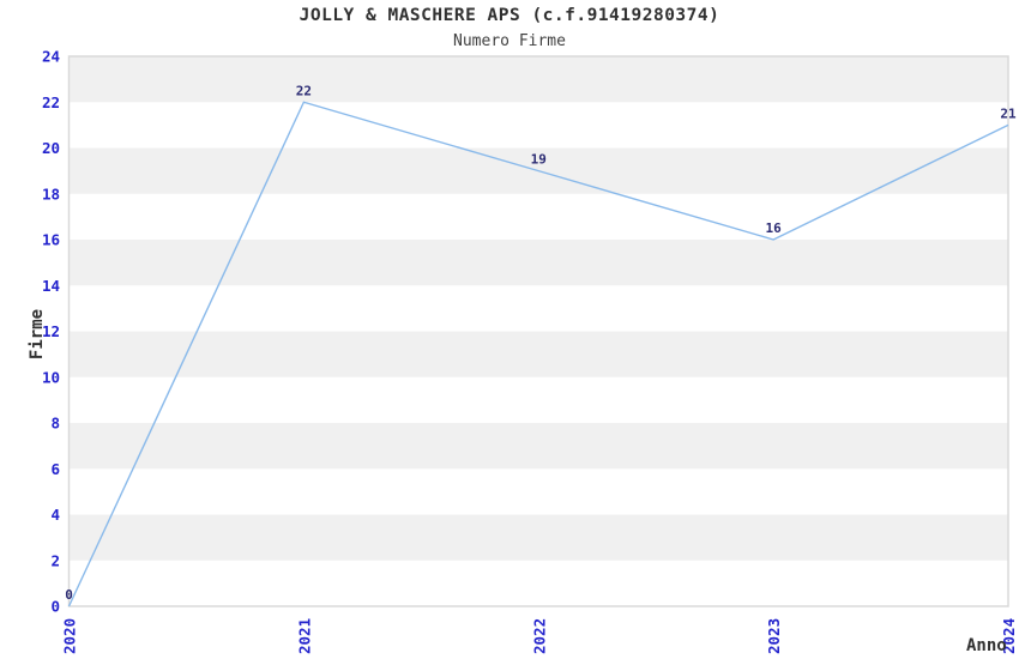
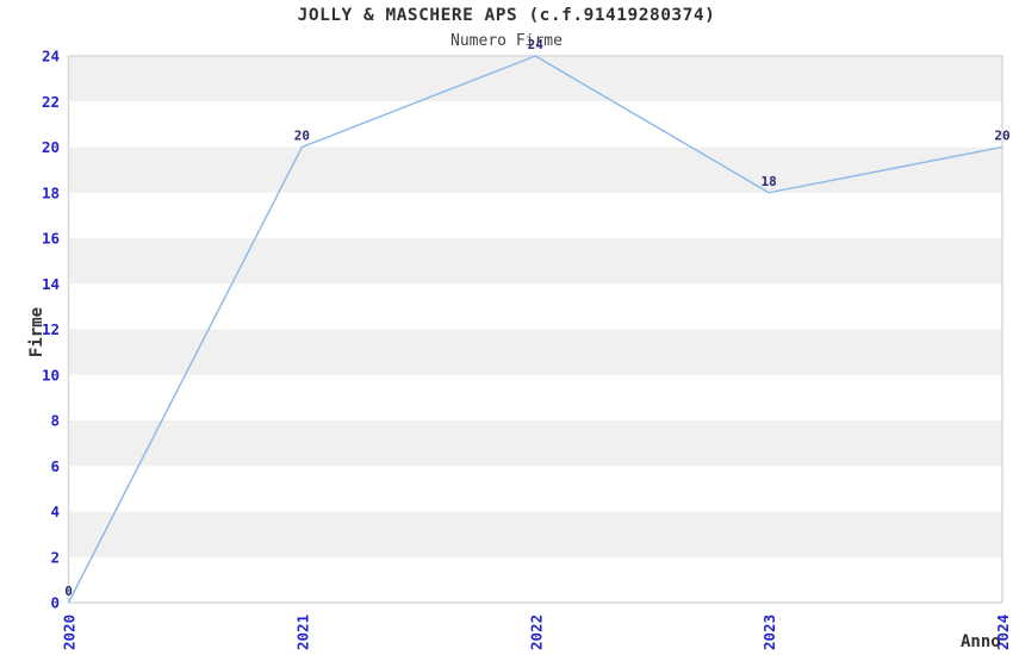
2021: 22 -> 20
2022: 19 -> 24
2023: 16 -> 18
2024: 21 -> 20
